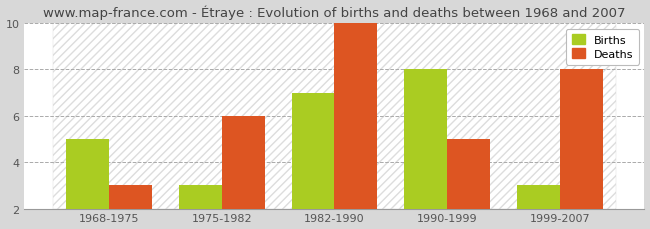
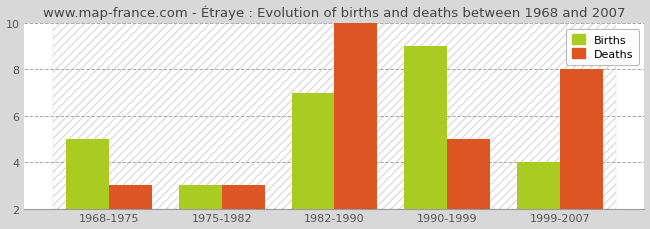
Deaths/1975-1982: 6 -> 3
Births/1990-1999: 8 -> 9
Births/1999-2007: 3 -> 4
